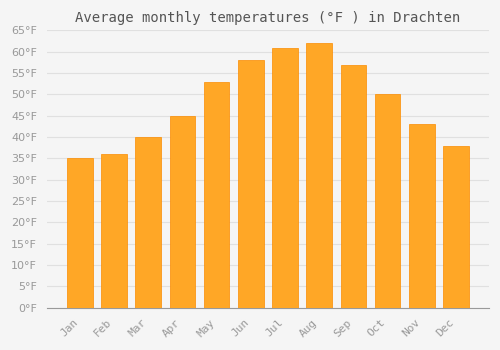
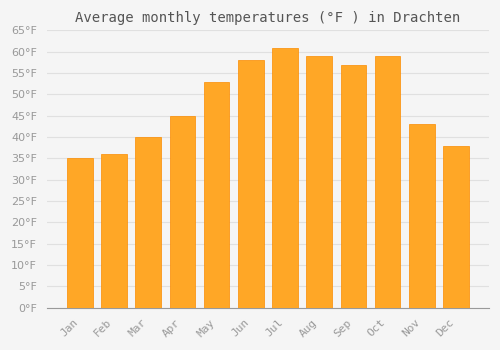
Aug: 62°F -> 59°F
Oct: 50°F -> 59°F
